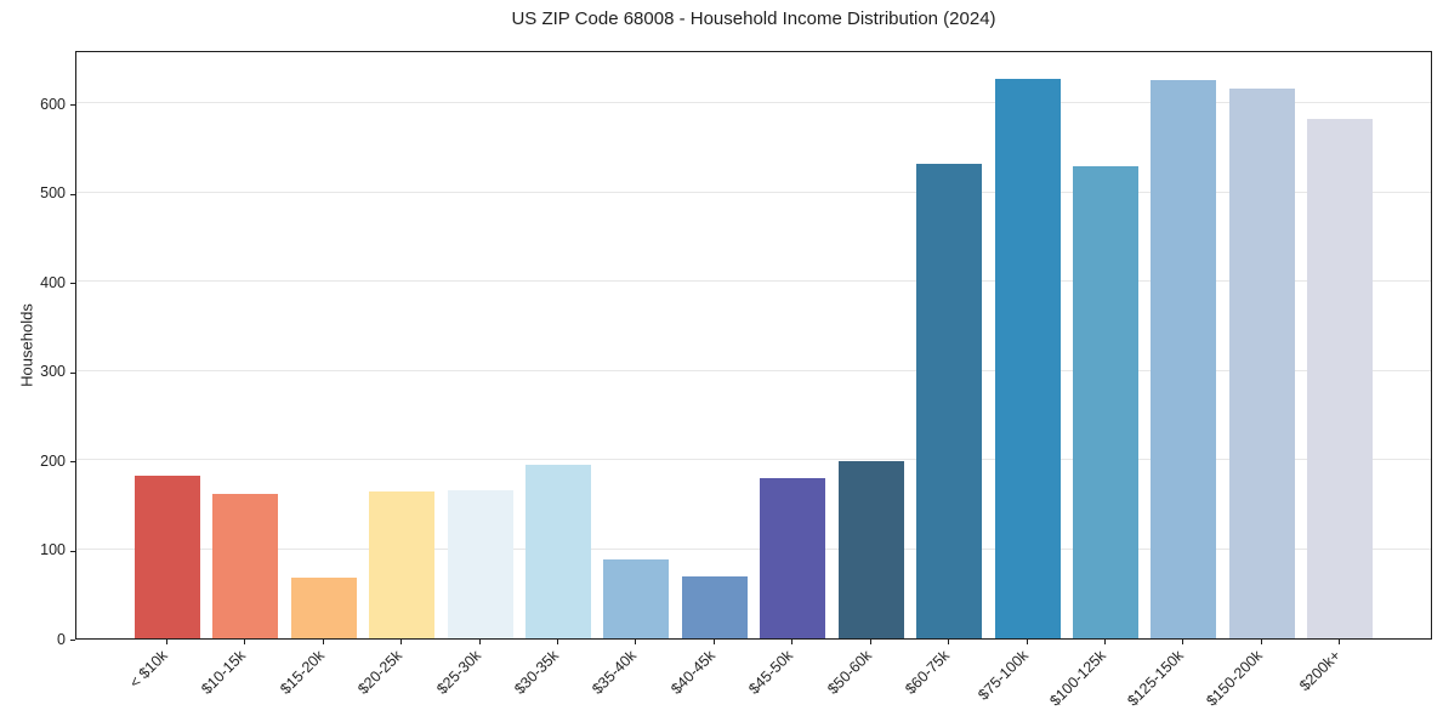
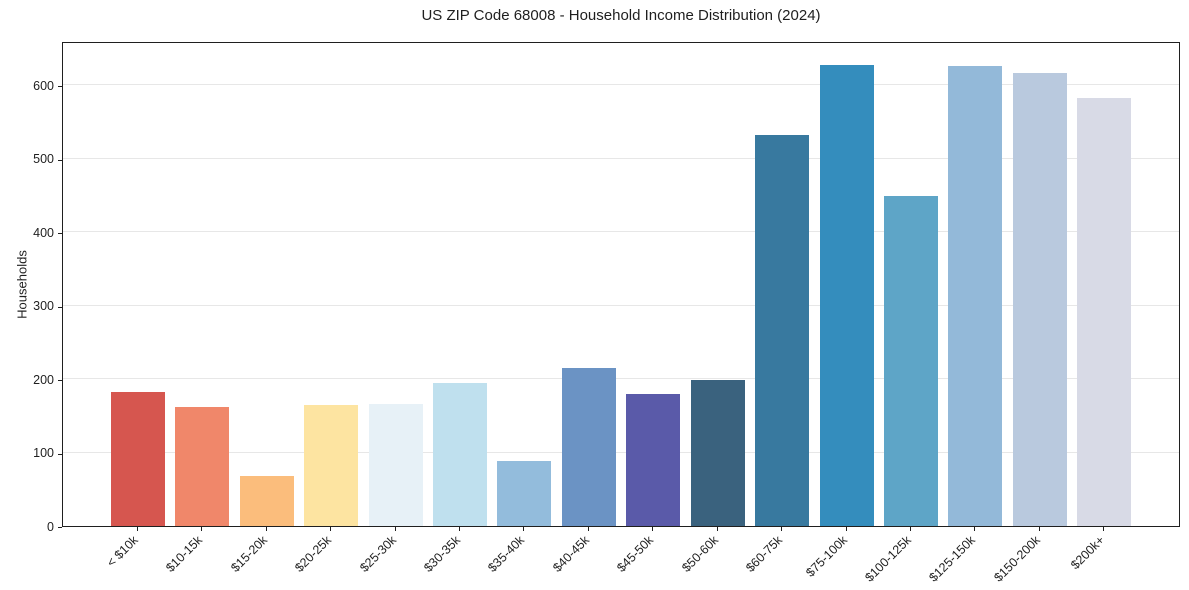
$40-45k: 70 -> 220
$100-125k: 530 -> 450
